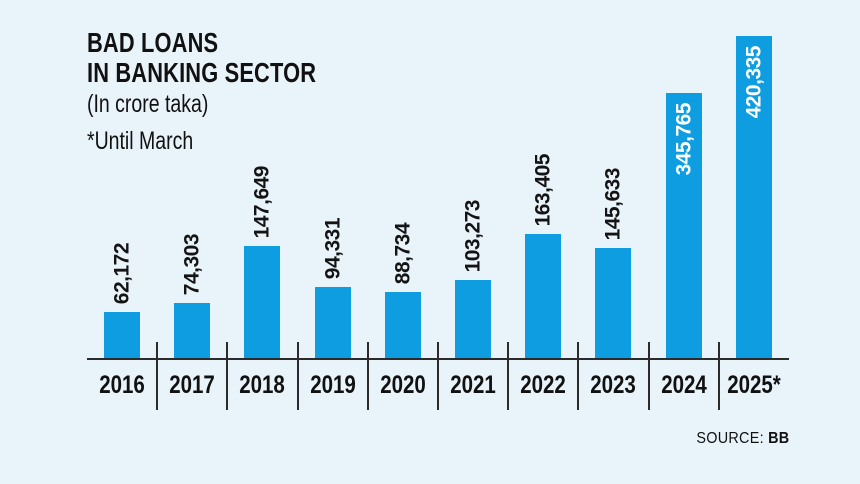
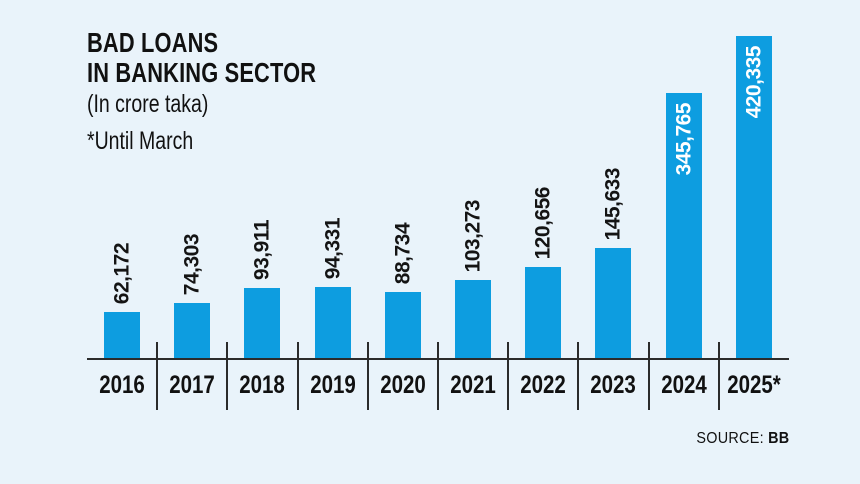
2018: 147,649 -> 93,911
2022: 163,405 -> 120,656
